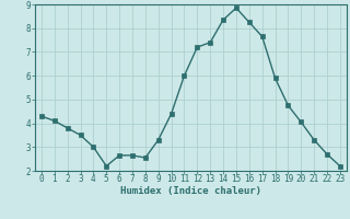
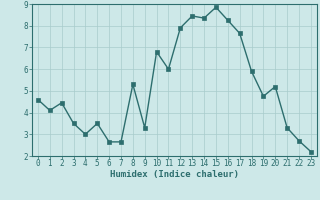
0: 4.30 -> 4.60
2: 3.80 -> 4.45
5: 2.20 -> 3.50
8: 2.55 -> 5.30
10: 4.40 -> 6.80
12: 7.20 -> 7.90
13: 7.40 -> 8.45
20: 4.05 -> 5.20
